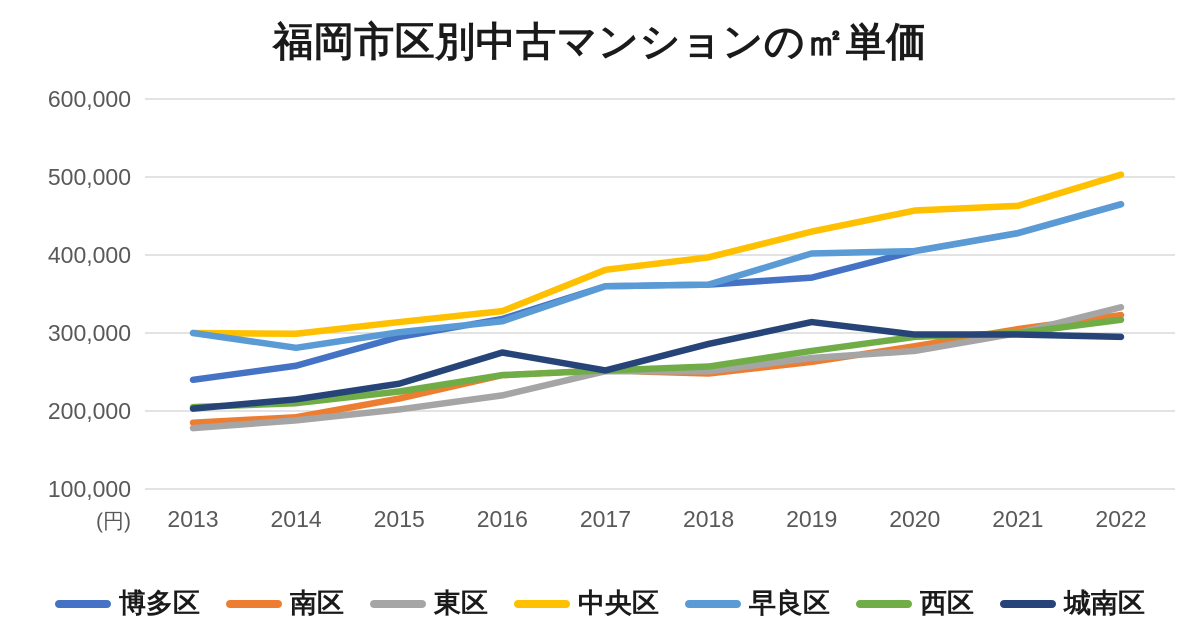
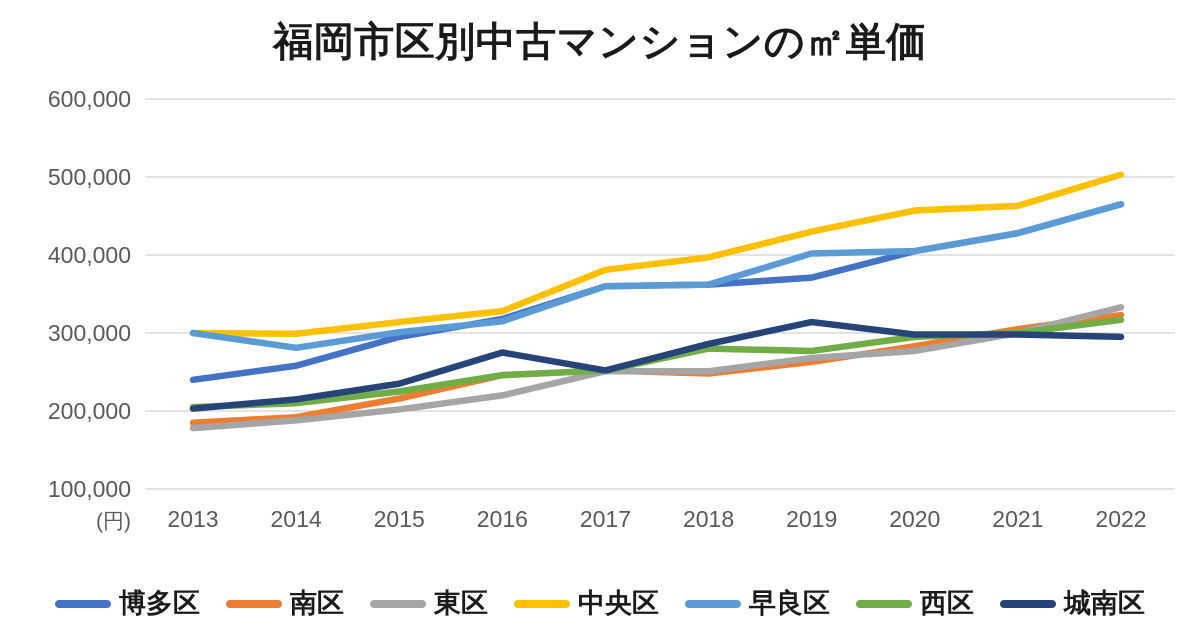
西区/2018: 260000 -> 280000
